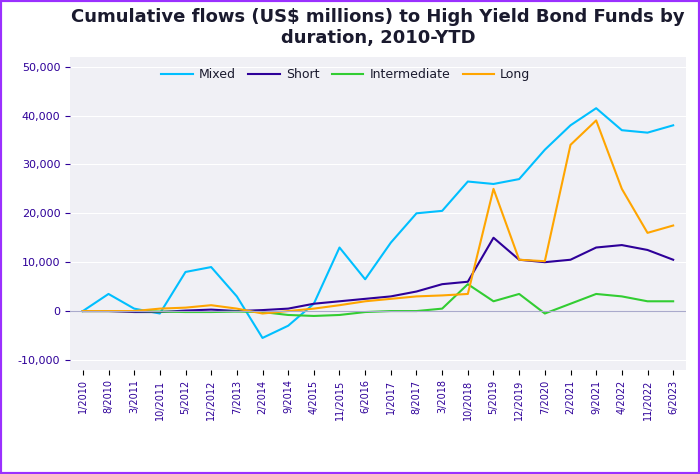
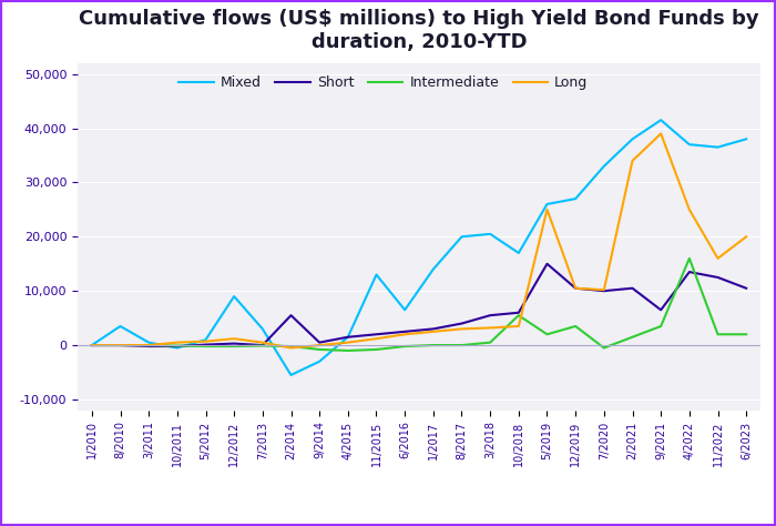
Mixed/5/2012: 8,000 -> 1,000
Short/2/2014: 200 -> 5,500
Mixed/10/2018: 26,500 -> 17,000
Short/9/2021: 13,000 -> 6,500
Intermediate/4/2022: 3,000 -> 16,000
Long/6/2023: 17,500 -> 20,000
